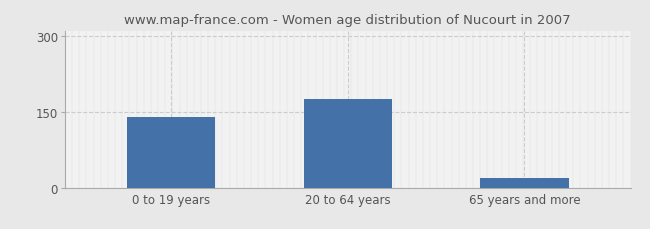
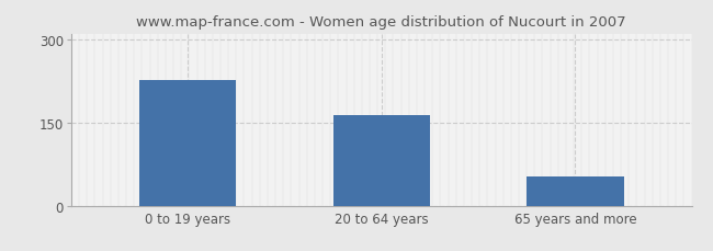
0 to 19 years: 140 -> 228
20 to 64 years: 175 -> 164
65 years and more: 20 -> 52
